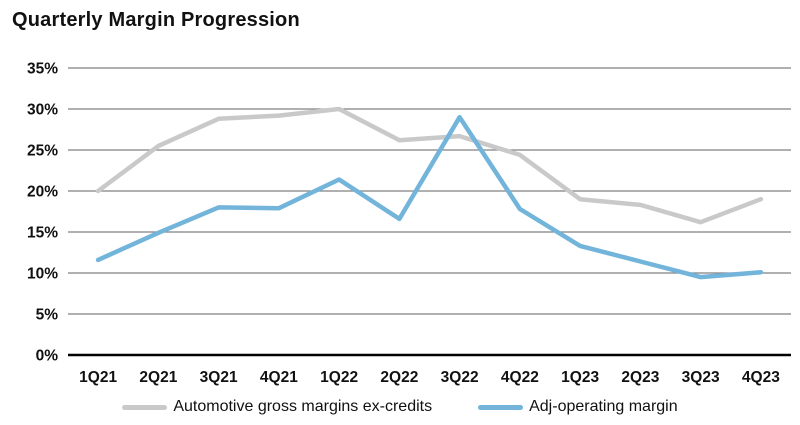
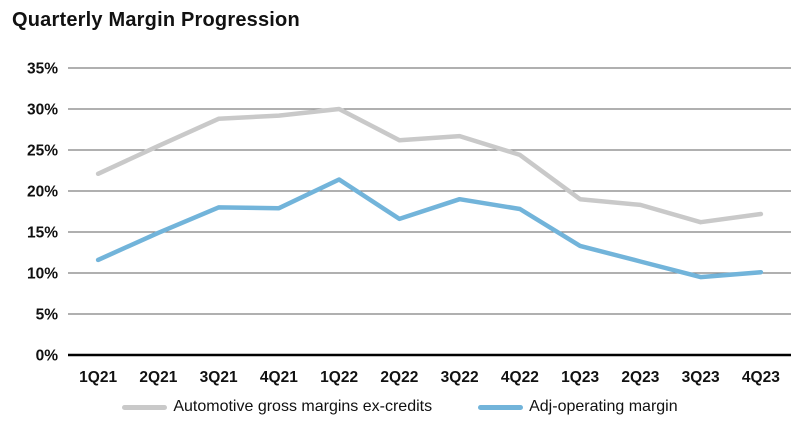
Automotive gross margins ex-credits/1Q21: 20% -> 22%
Adj-operating margin/3Q22: 29% -> 19%
Automotive gross margins ex-credits/4Q23: 19% -> 17%
